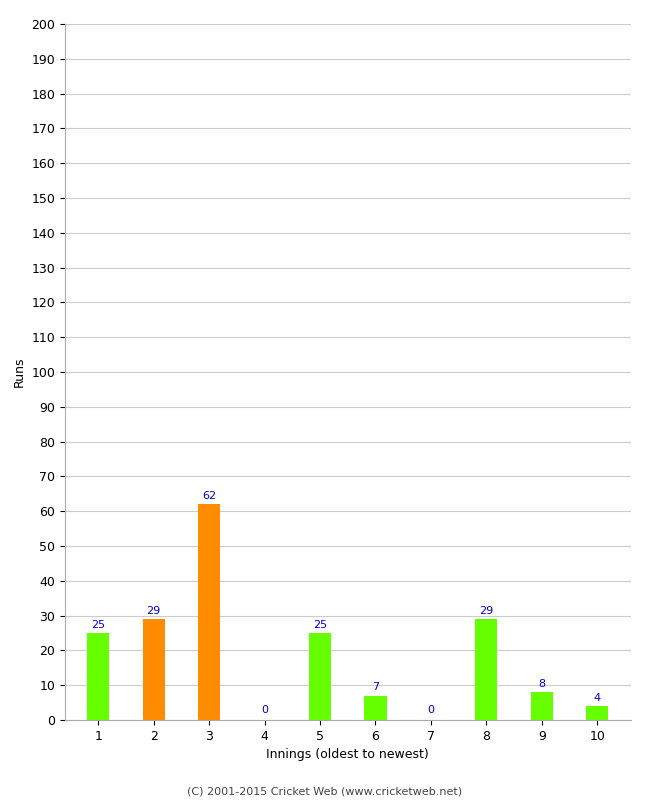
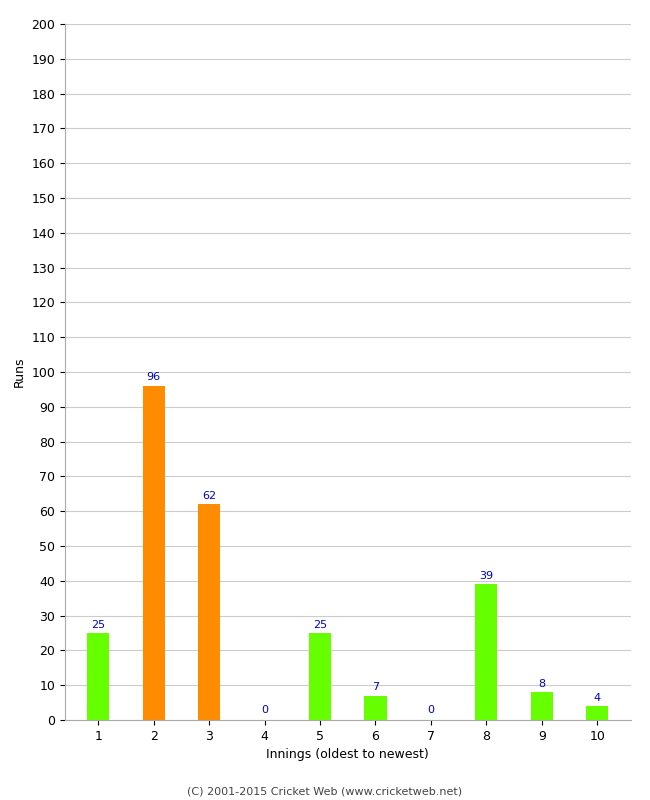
2: 29 -> 96
8: 29 -> 39
